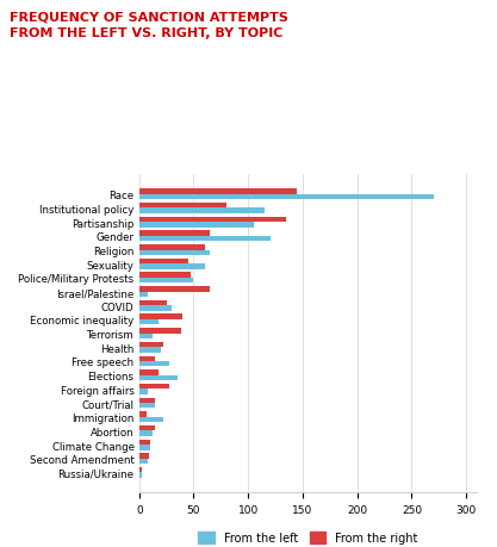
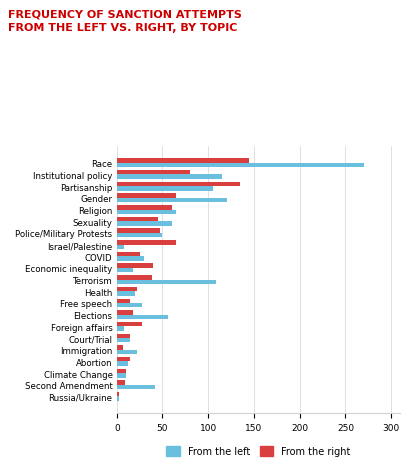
From the left/Terrorism: 12 -> 108
From the left/Elections: 35 -> 56
From the left/Second Amendment: 8 -> 42
